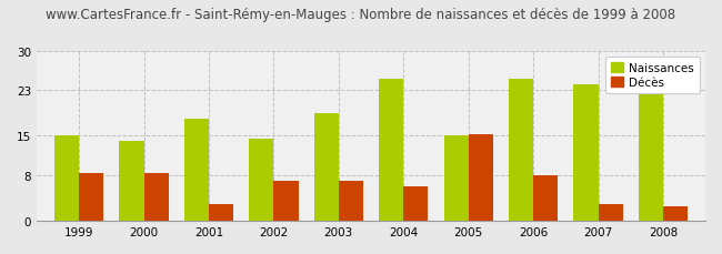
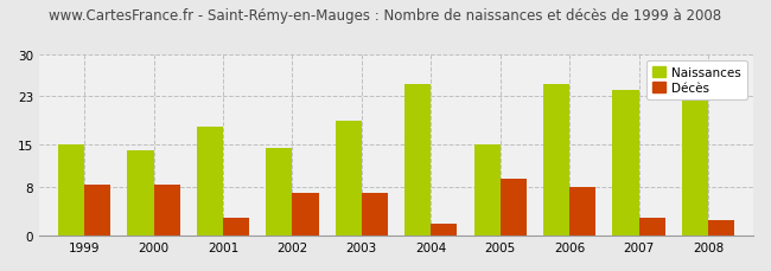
Décès/2004: 6.0 -> 2.0
Décès/2005: 15.2 -> 9.5
